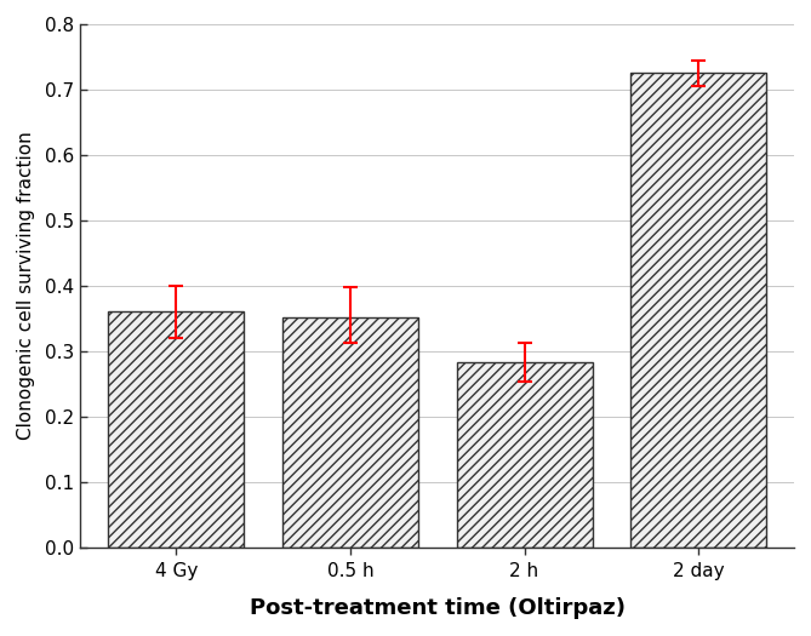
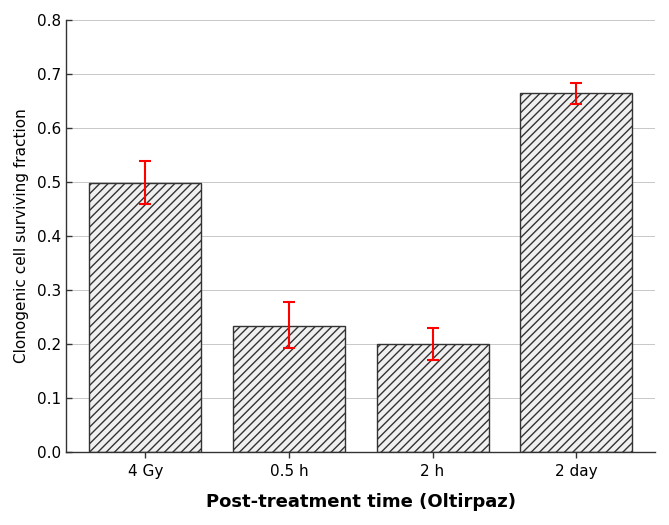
4 Gy: 0.360 -> 0.498
0.5 h: 0.352 -> 0.232
2 h: 0.283 -> 0.200
2 day: 0.725 -> 0.664
